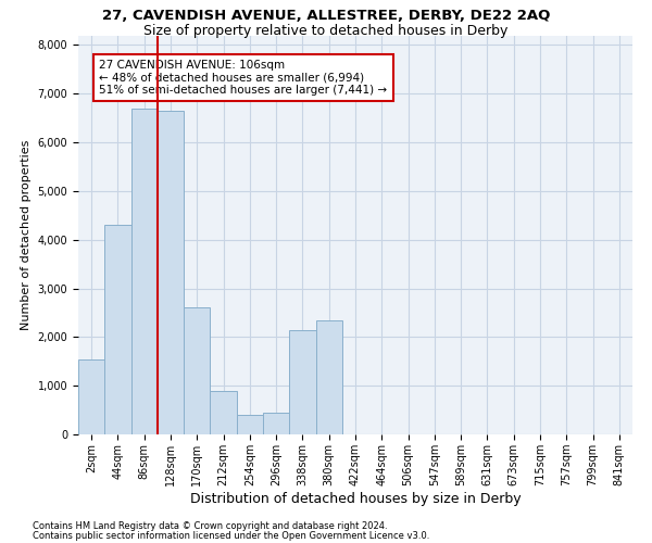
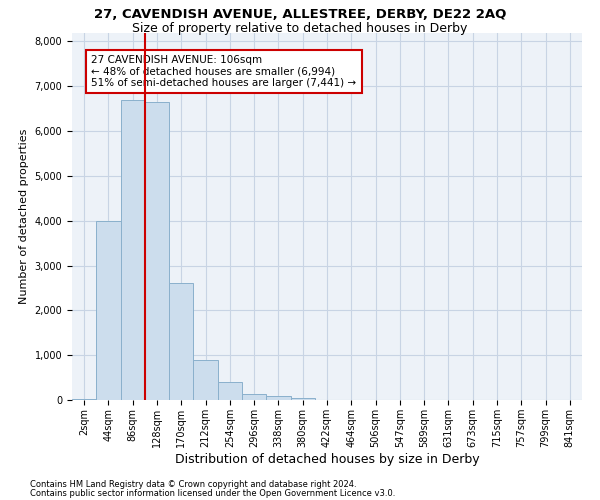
2sqm: 1,550 -> 20
44sqm: 4,300 -> 4,000
296sqm: 450 -> 130
338sqm: 2,150 -> 80
380sqm: 2,350 -> 50
